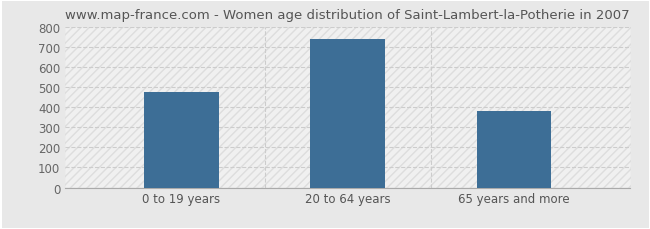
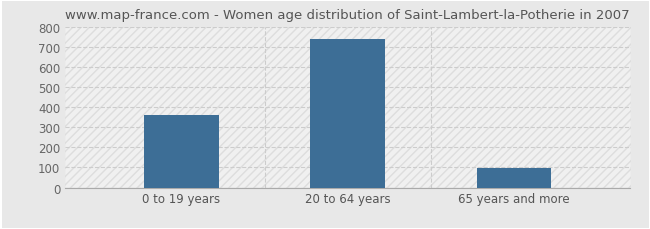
0 to 19 years: 475 -> 362
65 years and more: 380 -> 95
